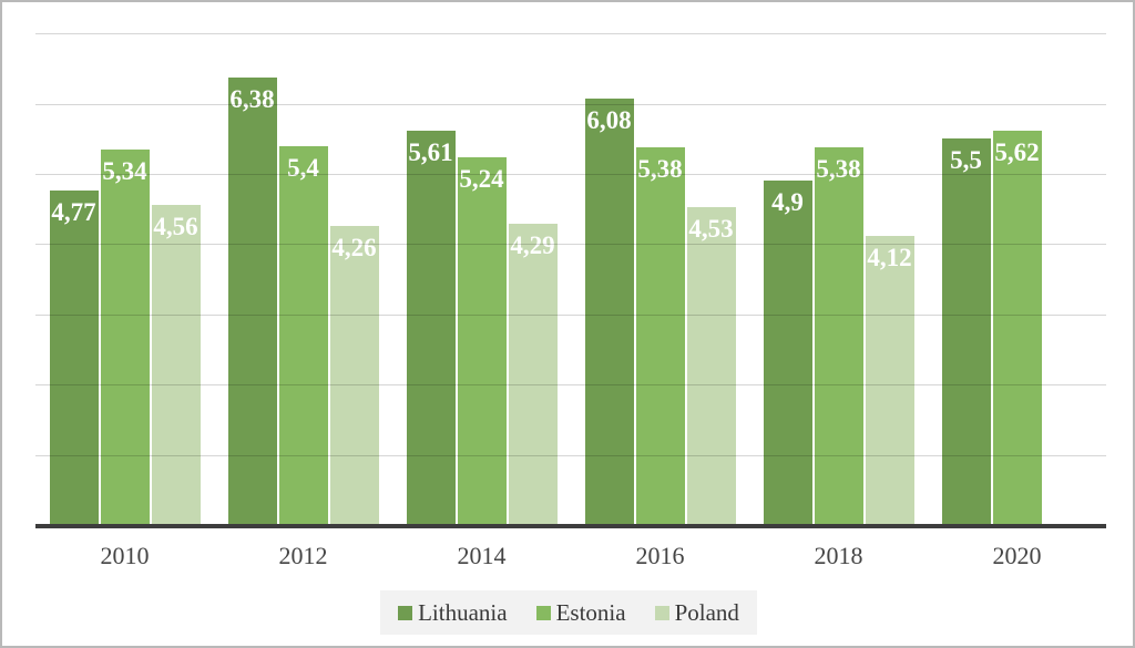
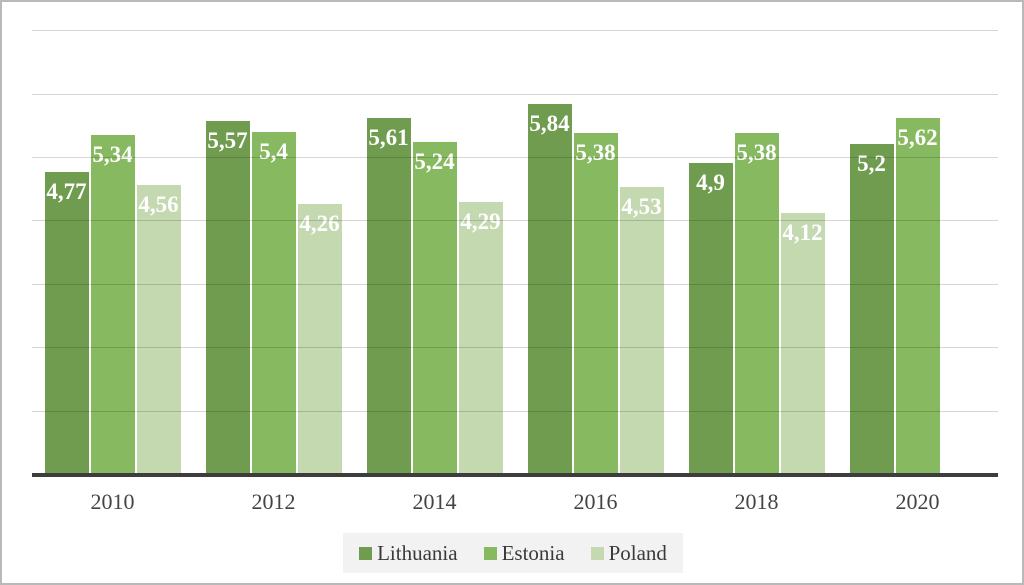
Lithuania/2012: 6,38 -> 5,57
Lithuania/2016: 6,08 -> 5,84
Lithuania/2020: 5,5 -> 5,2
